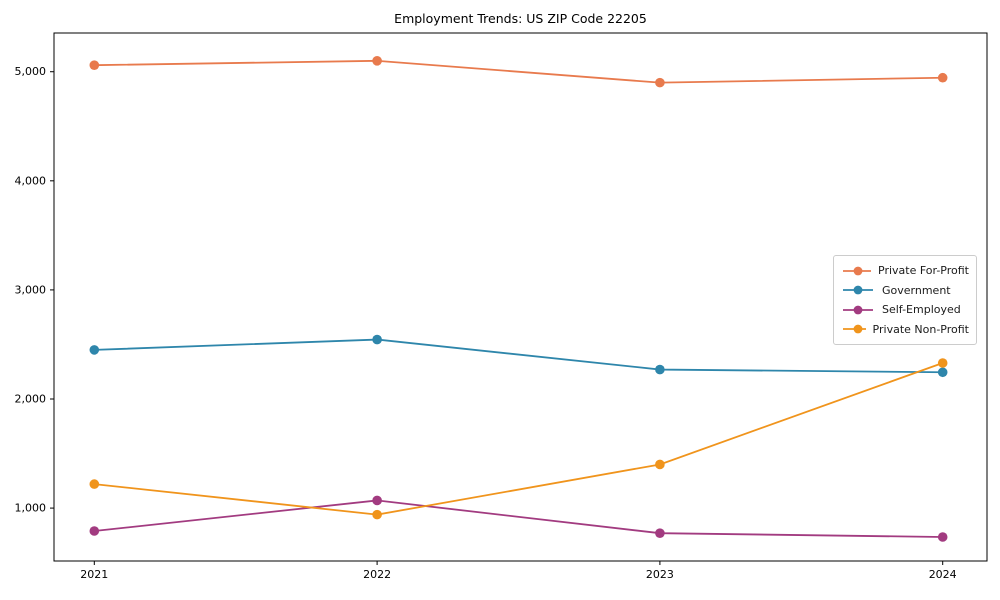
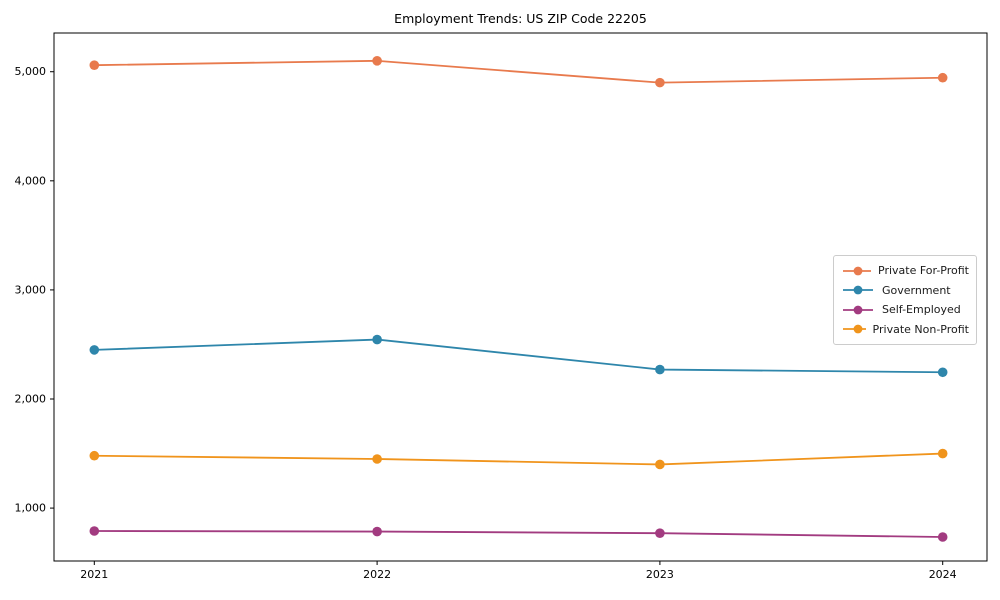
Private Non-Profit/2021: 1220 -> 1480
Self-Employed/2022: 1070 -> 780
Private Non-Profit/2022: 940 -> 1450
Private Non-Profit/2024: 2330 -> 1500
